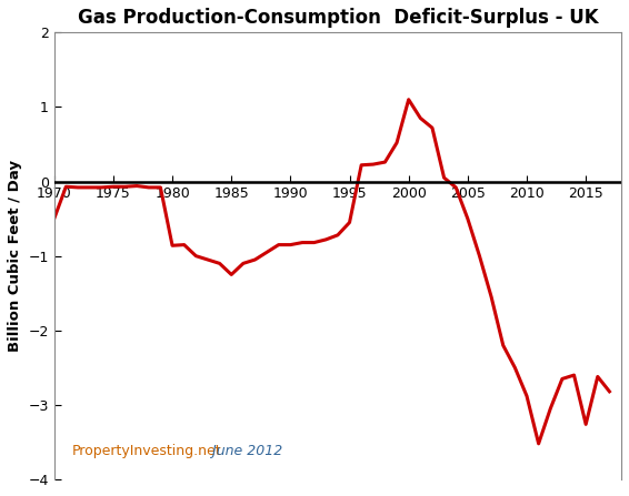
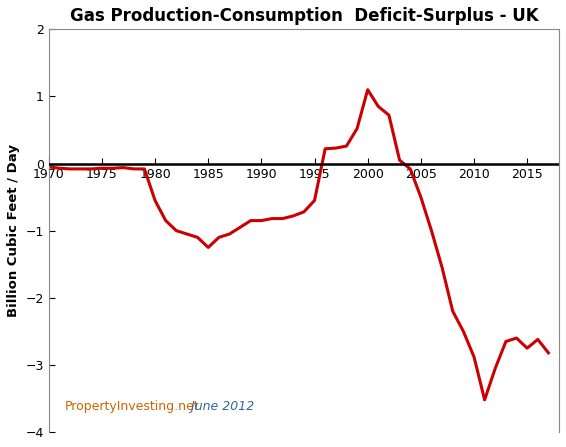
1970: -0.50 -> -0.05
1980: -0.86 -> -0.55
2015: -3.26 -> -2.75
